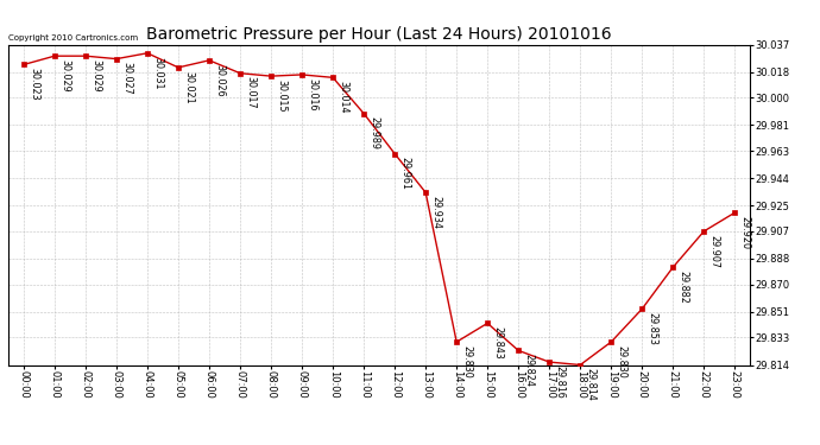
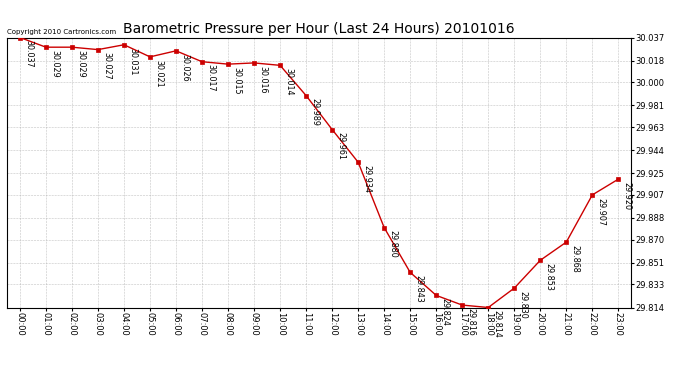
00:00: 30.023 -> 30.037
14:00: 29.830 -> 29.880
21:00: 29.882 -> 29.868
